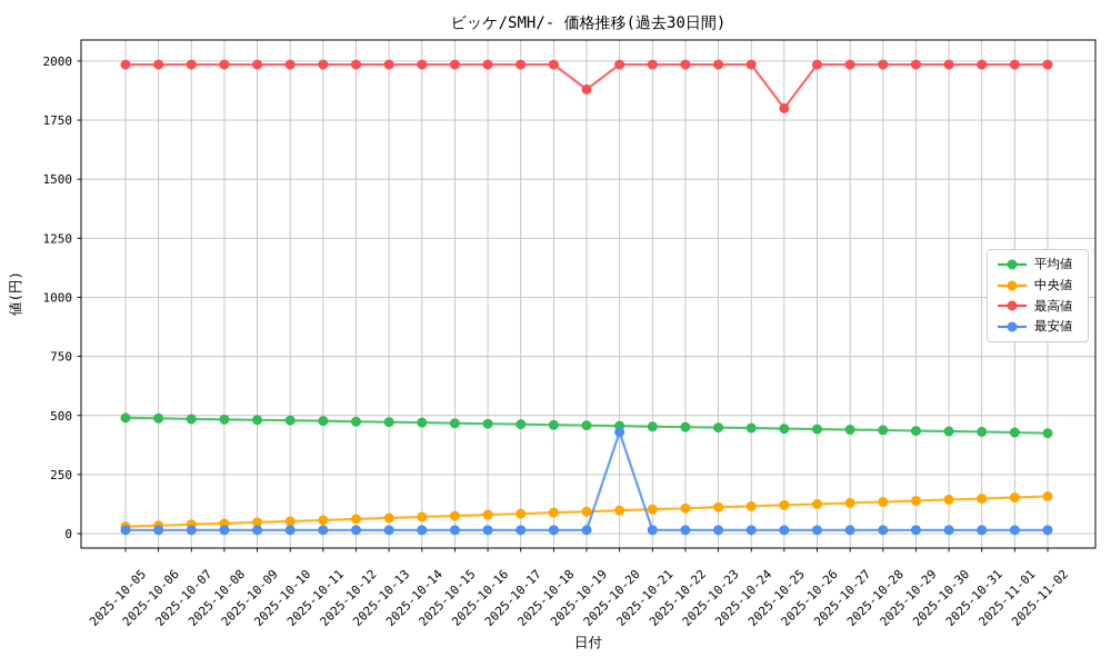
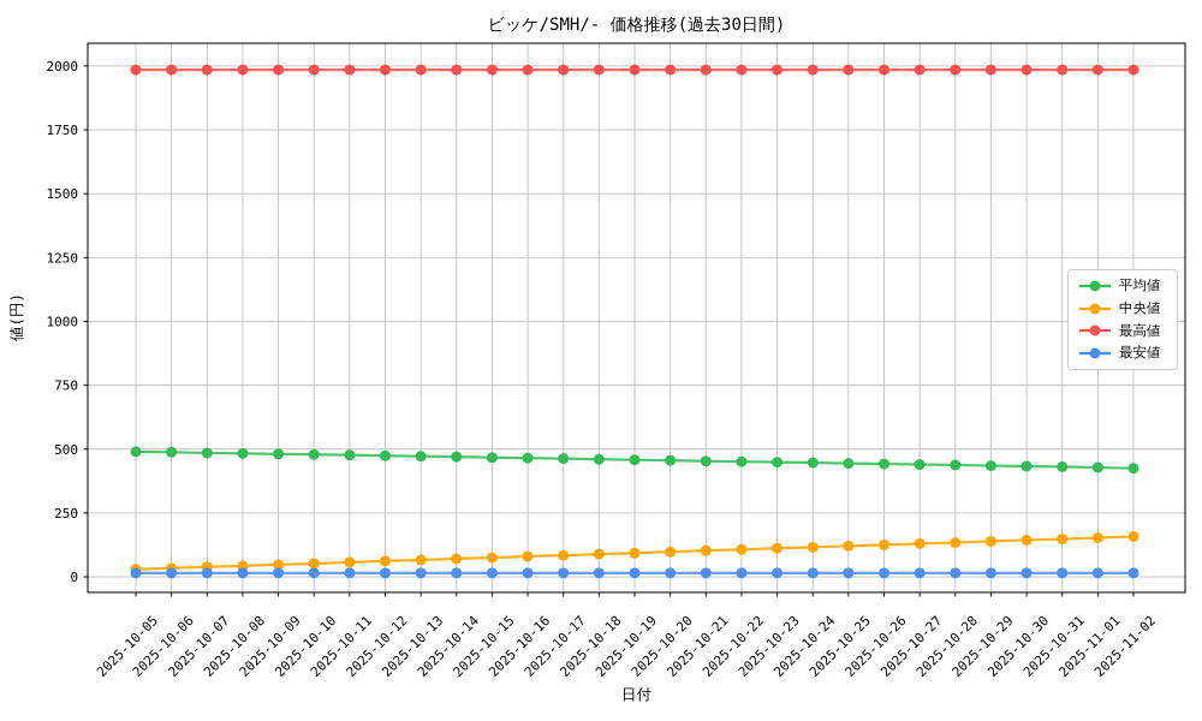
最高値/2025-10-19: 1880 -> 1980
最安値/2025-10-20: 430 -> 20
最高値/2025-10-25: 1800 -> 1980
